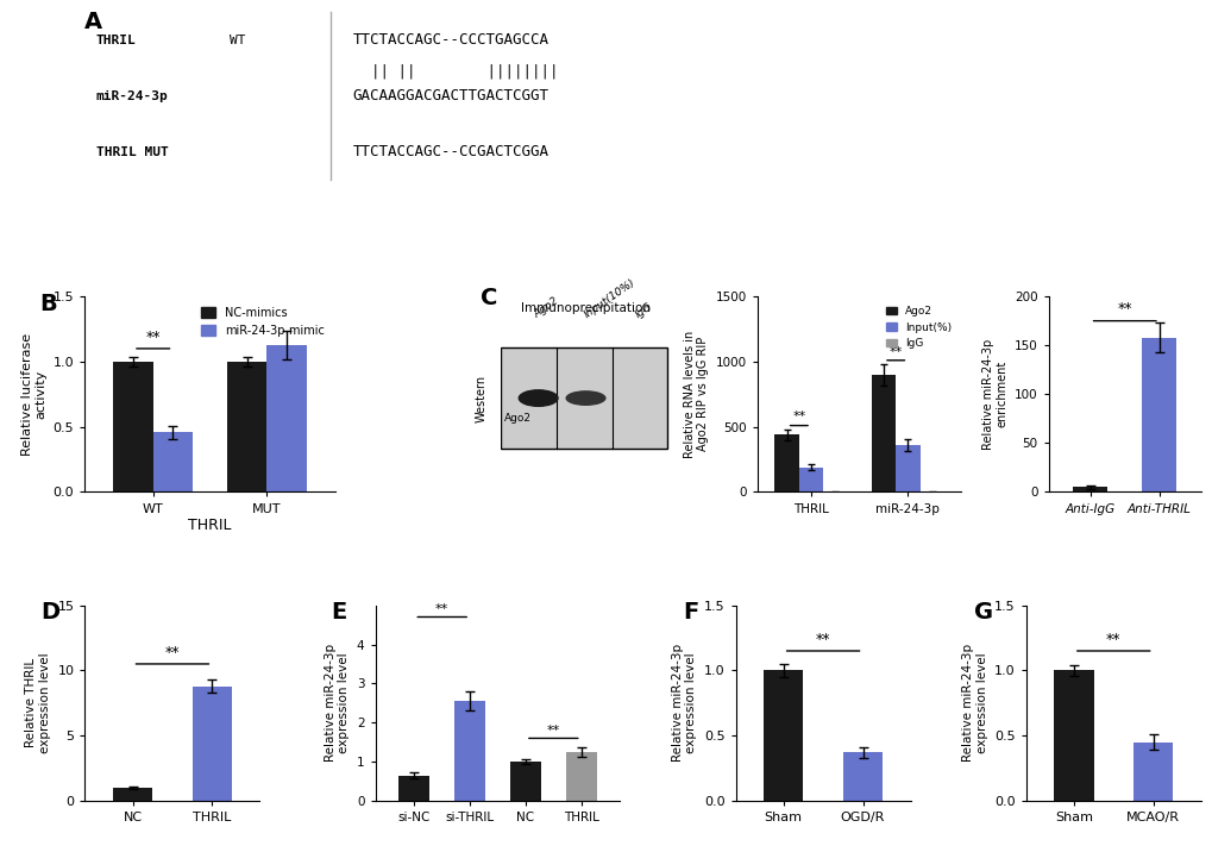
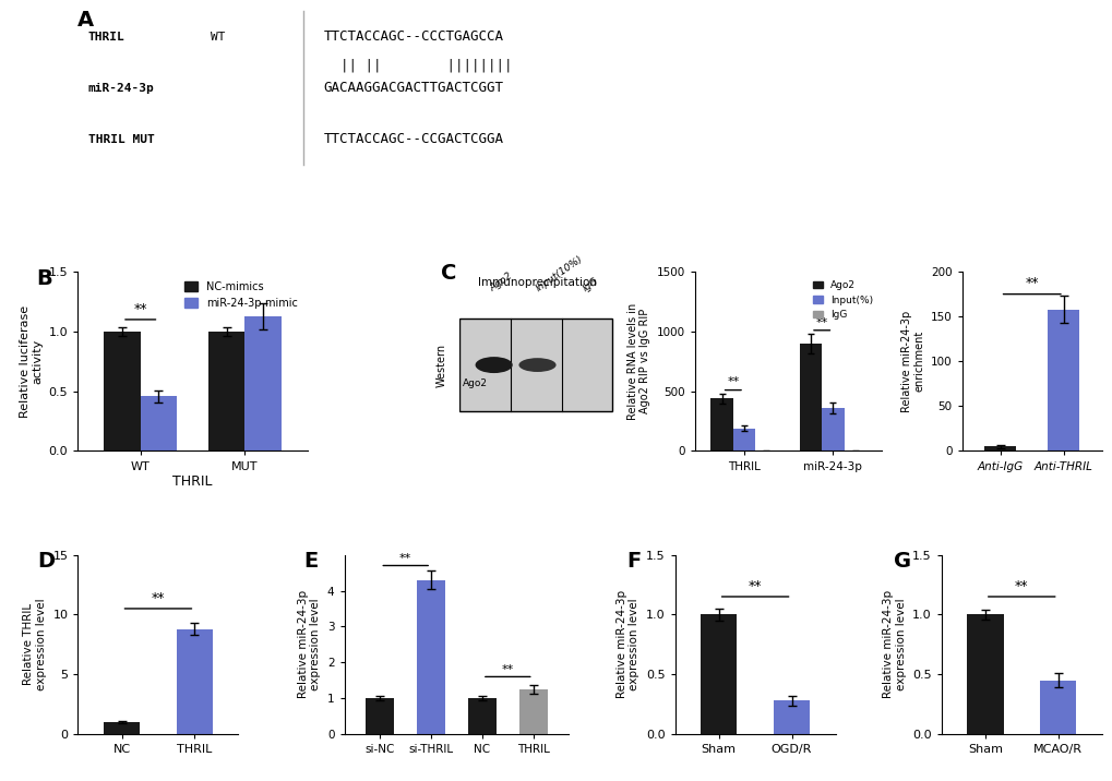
si-NC: 0.65 -> 1.00
si-THRIL: 2.55 -> 4.30
OGD/R: 0.37 -> 0.28
